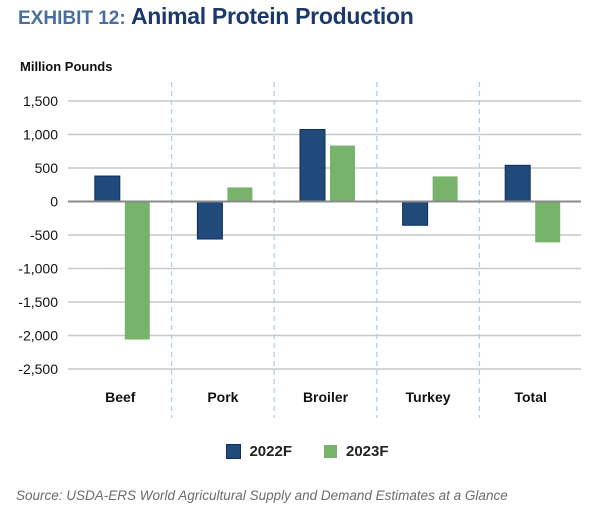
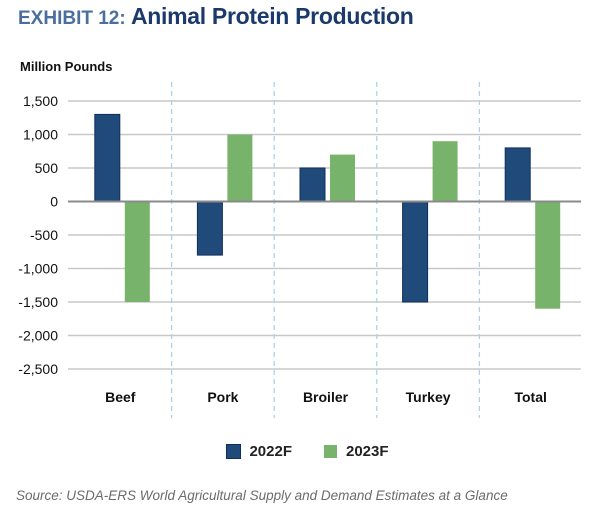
2022F/Beef: 400 -> 1300
2023F/Beef: -2100 -> -1500
2022F/Pork: -600 -> -800
2023F/Pork: 200 -> 1000
2022F/Broiler: 1100 -> 500
2023F/Broiler: 800 -> 700
2022F/Turkey: -400 -> -1500
2023F/Turkey: 400 -> 900
2022F/Total: 500 -> 800
2023F/Total: -600 -> -1600
